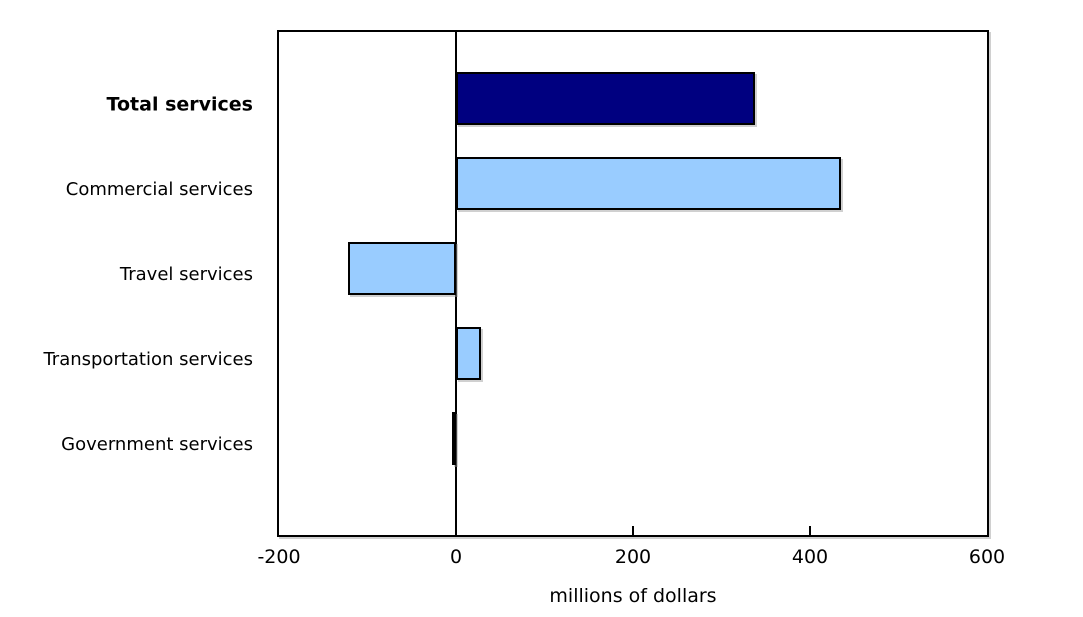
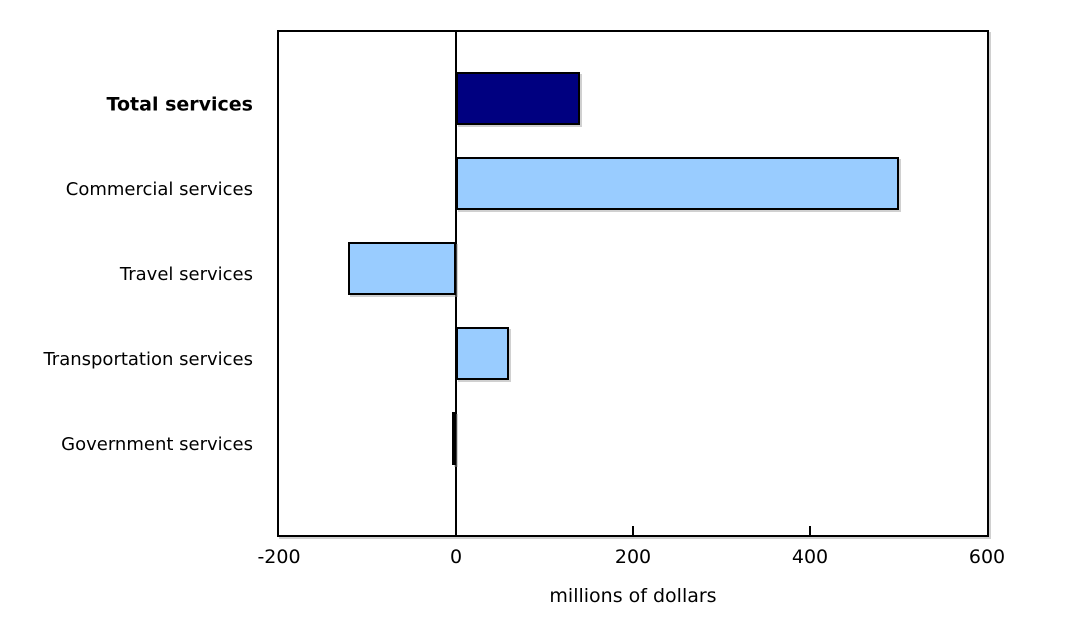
Total services: 340 -> 140
Commercial services: 440 -> 500
Transportation services: 30 -> 60
